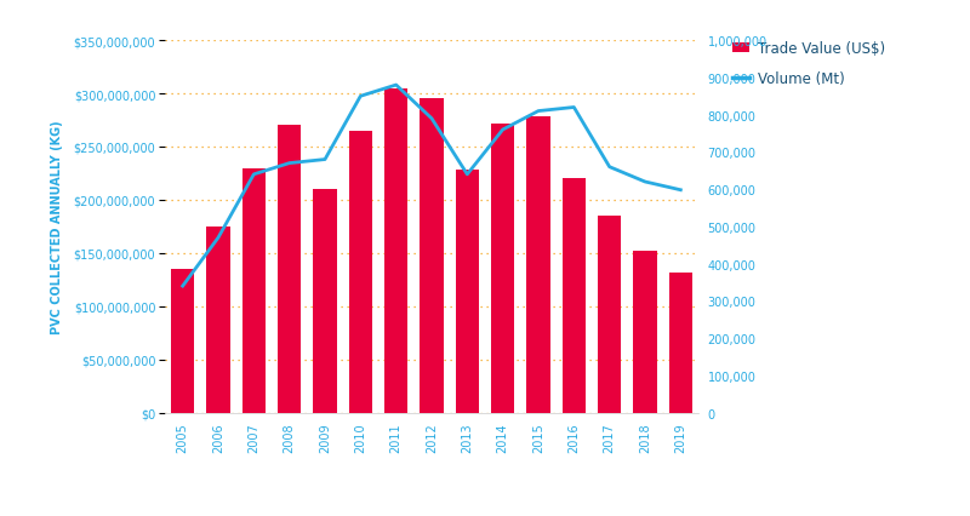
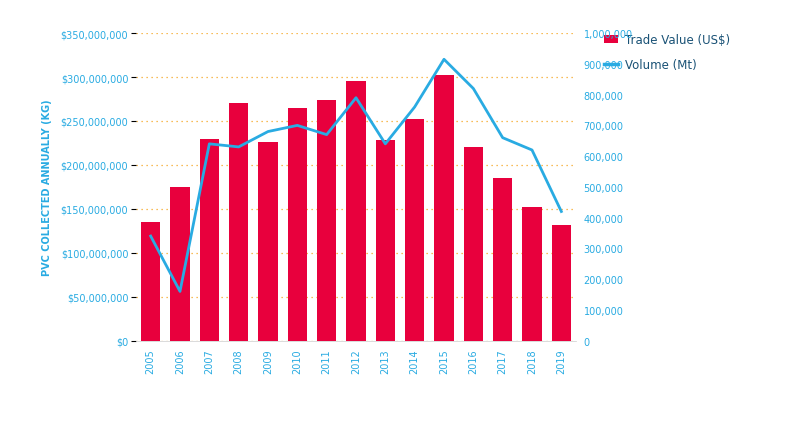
Volume (Mt)/2006: 470,000 -> 160,000
Volume (Mt)/2008: 670,000 -> 630,000
Trade Value (US$)/2009: $210,000,000 -> $226,000,000
Volume (Mt)/2010: 850,000 -> 700,000
Trade Value (US$)/2011: $305,000,000 -> $274,000,000
Volume (Mt)/2011: 880,000 -> 670,000
Trade Value (US$)/2014: $272,000,000 -> $252,000,000
Trade Value (US$)/2015: $278,000,000 -> $302,000,000
Volume (Mt)/2015: 810,000 -> 915,000
Volume (Mt)/2019: 598,000 -> 420,000
